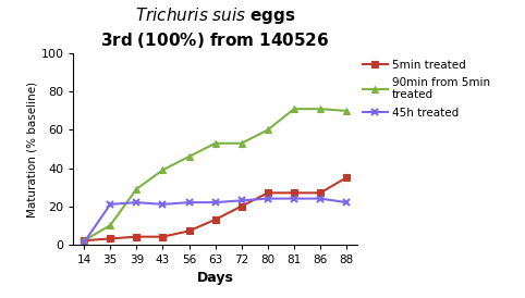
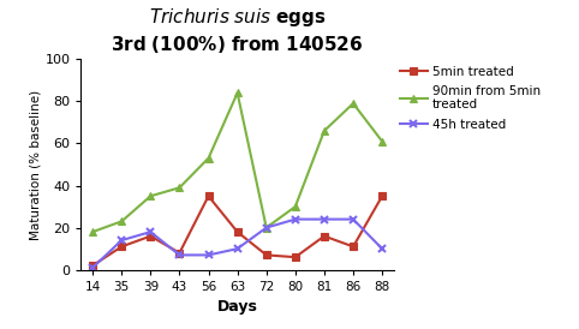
90min from 5min treated/14: 2 -> 18
5min treated/35: 3 -> 11
90min from 5min treated/35: 10 -> 23
45h treated/35: 21 -> 14
5min treated/39: 4 -> 16
90min from 5min treated/39: 29 -> 35
45h treated/39: 22 -> 18
5min treated/43: 4 -> 8
45h treated/43: 21 -> 7
5min treated/56: 7 -> 35
90min from 5min treated/56: 46 -> 53
45h treated/56: 22 -> 7
5min treated/63: 13 -> 18
90min from 5min treated/63: 53 -> 84
45h treated/63: 22 -> 10
5min treated/72: 20 -> 7
90min from 5min treated/72: 53 -> 20
45h treated/72: 23 -> 20
5min treated/80: 27 -> 6
90min from 5min treated/80: 60 -> 30
5min treated/81: 27 -> 16
90min from 5min treated/81: 71 -> 66
5min treated/86: 27 -> 11
90min from 5min treated/86: 71 -> 79
90min from 5min treated/88: 70 -> 61
45h treated/88: 22 -> 10
